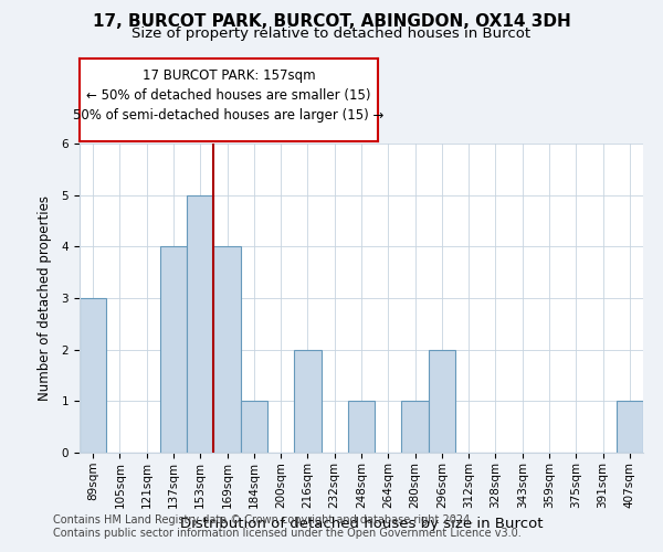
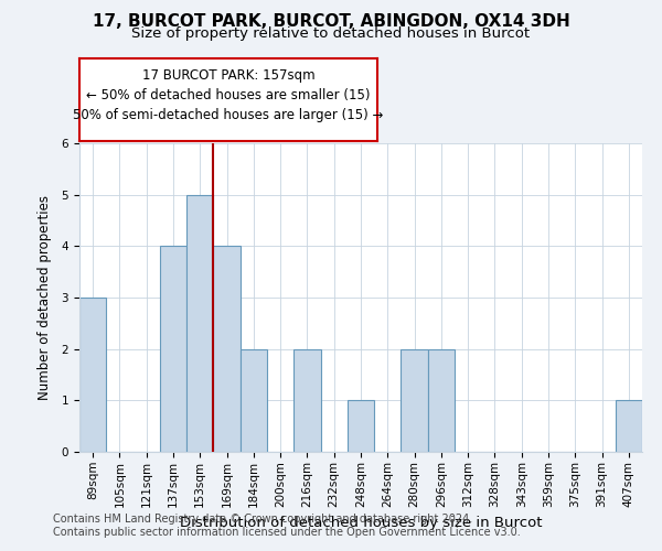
184sqm: 1 -> 2
280sqm: 1 -> 2
